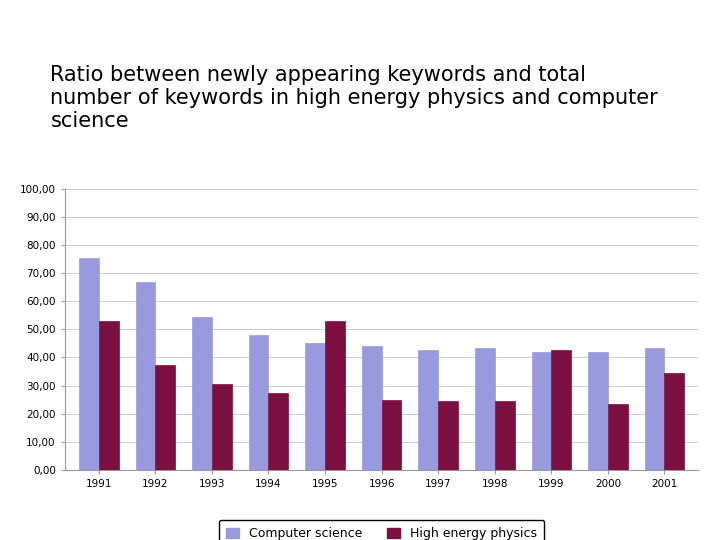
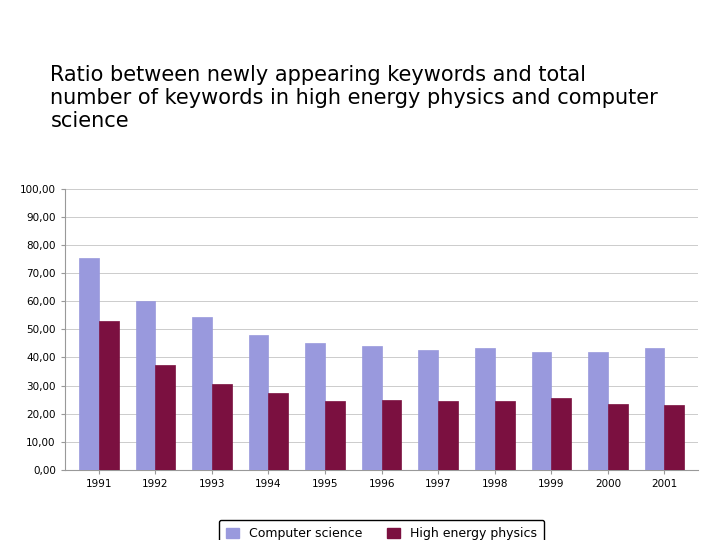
Computer science/1992: 67,0 -> 60,0
High energy physics/1995: 53,0 -> 24,5
High energy physics/1999: 42,5 -> 25,5
High energy physics/2001: 34,5 -> 23,0
